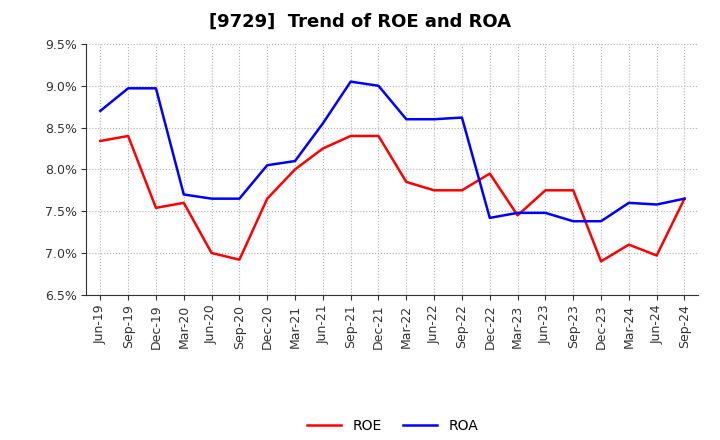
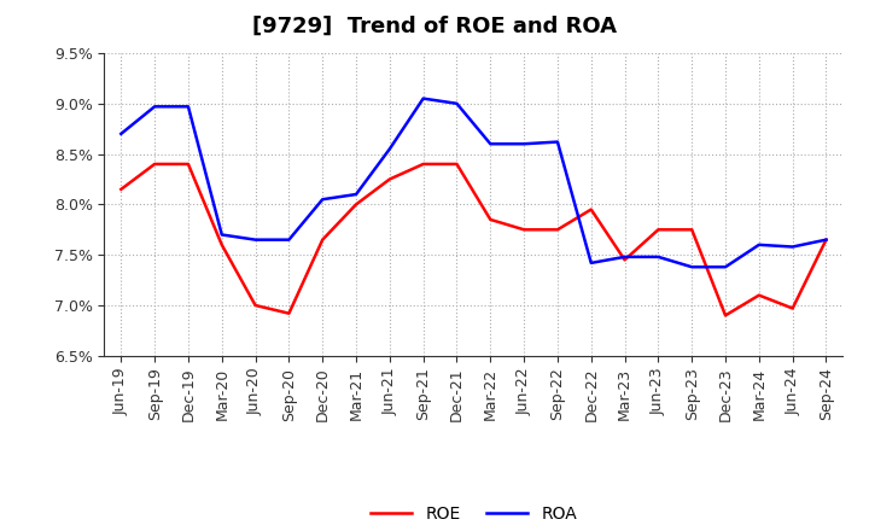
ROE/Jun-19: 8.34% -> 8.15%
ROE/Dec-19: 7.54% -> 8.40%
